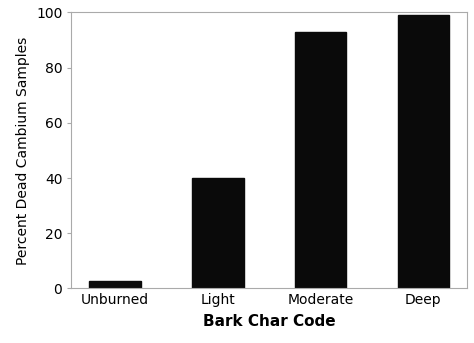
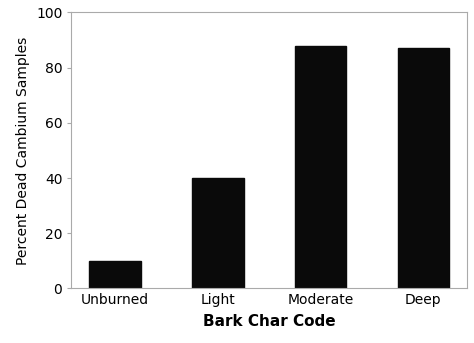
Unburned: 2.5 -> 10.0
Moderate: 93.0 -> 88.0
Deep: 99.0 -> 87.0
